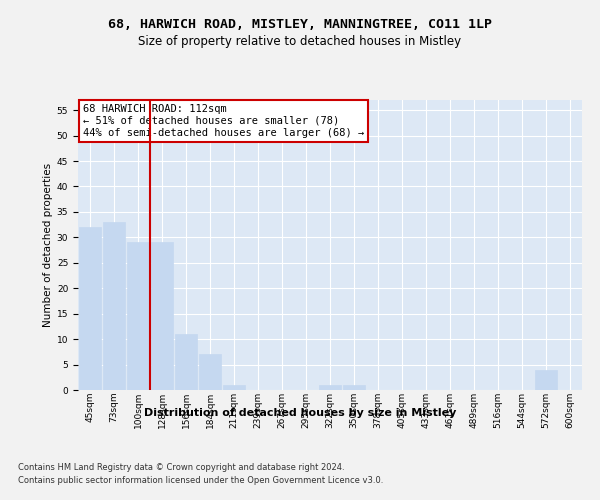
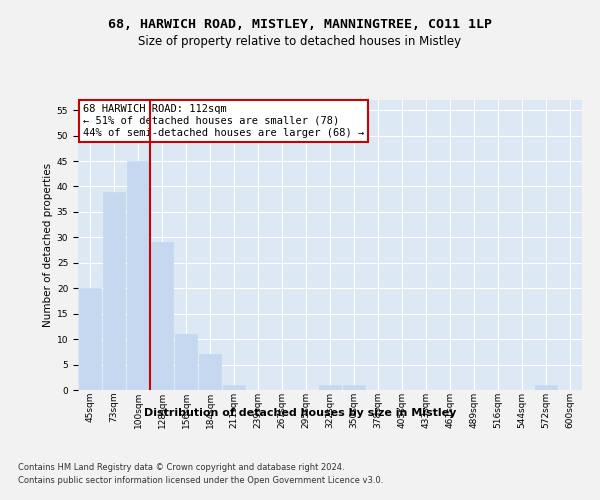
45sqm: 32 -> 20
73sqm: 33 -> 39
100sqm: 29 -> 45
572sqm: 4 -> 1
